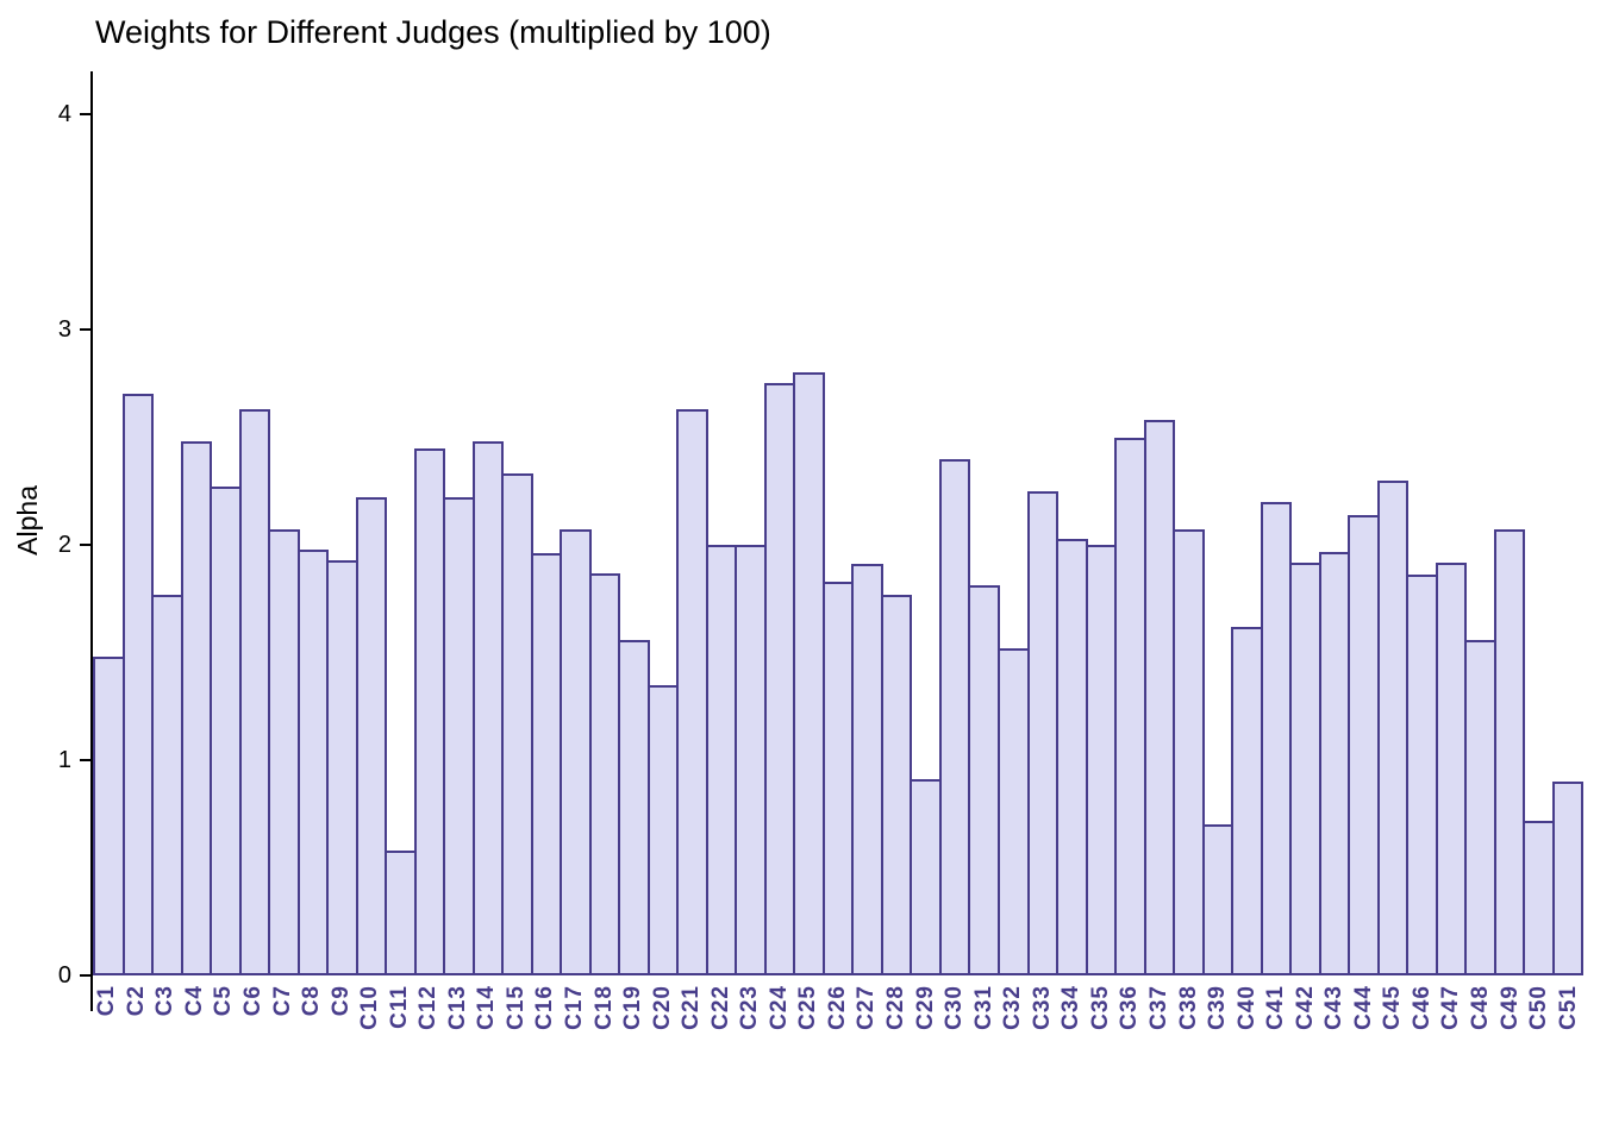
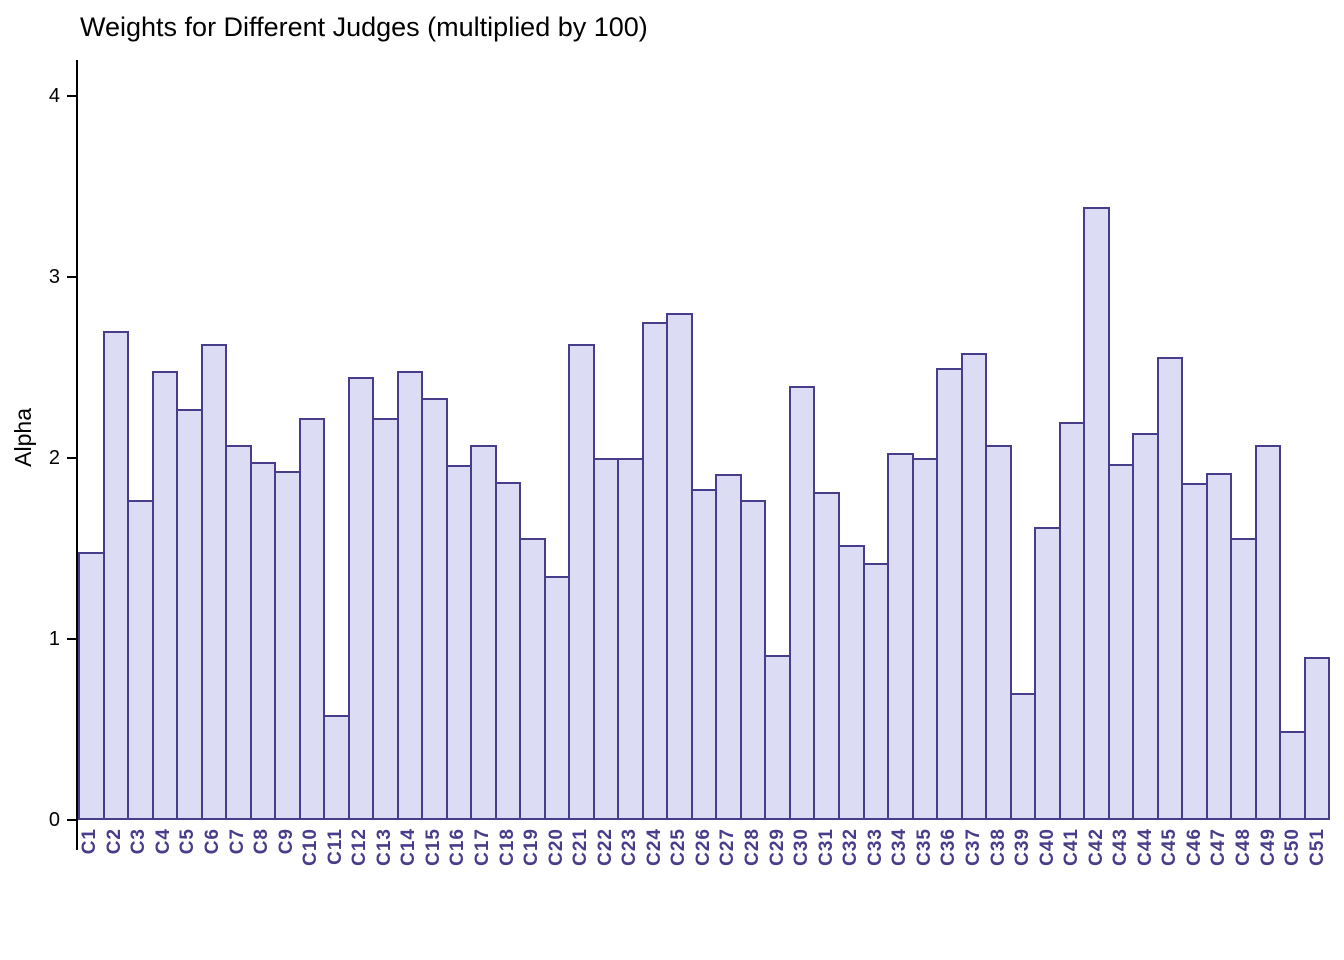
C33: 2.25 -> 1.42
C42: 1.92 -> 3.39
C45: 2.30 -> 2.56
C50: 0.72 -> 0.49
